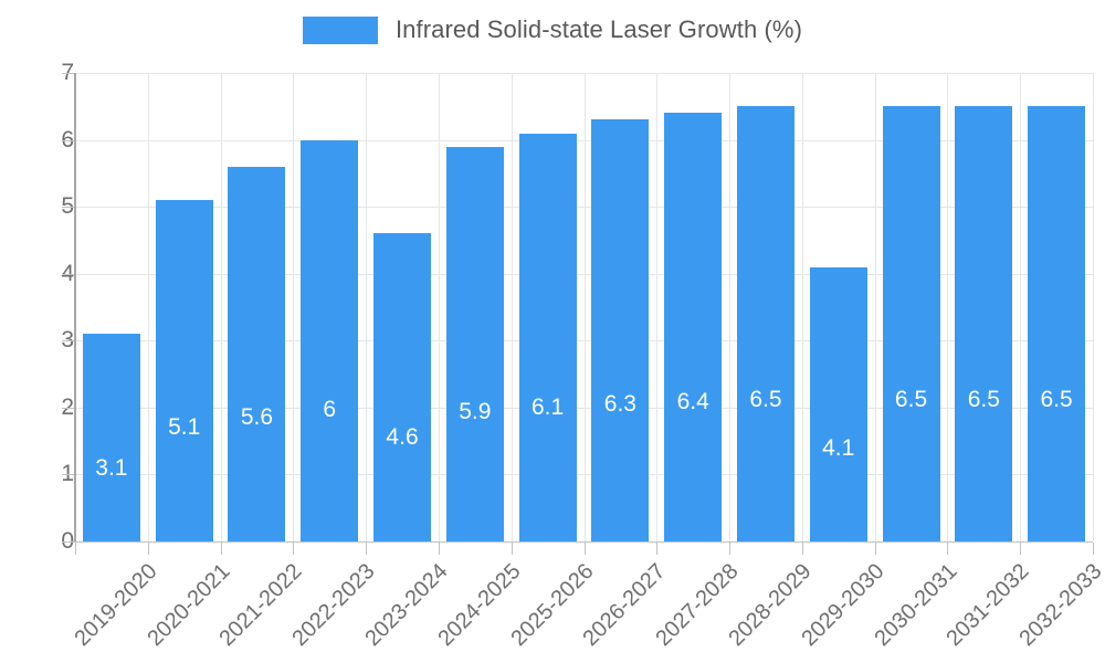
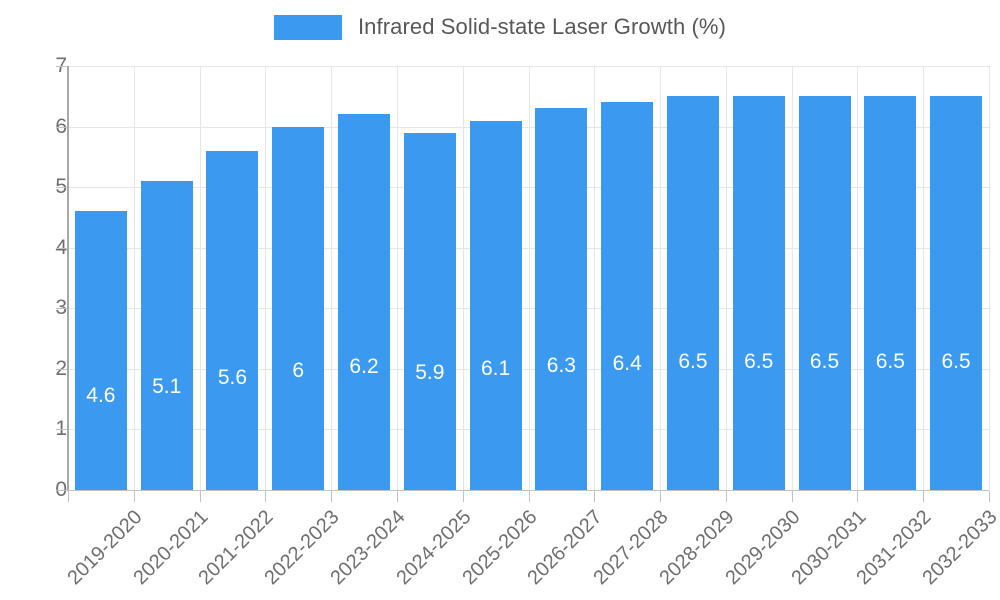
2019-2020: 3.1 -> 4.6
2023-2024: 4.6 -> 6.2
2029-2030: 4.1 -> 6.5
